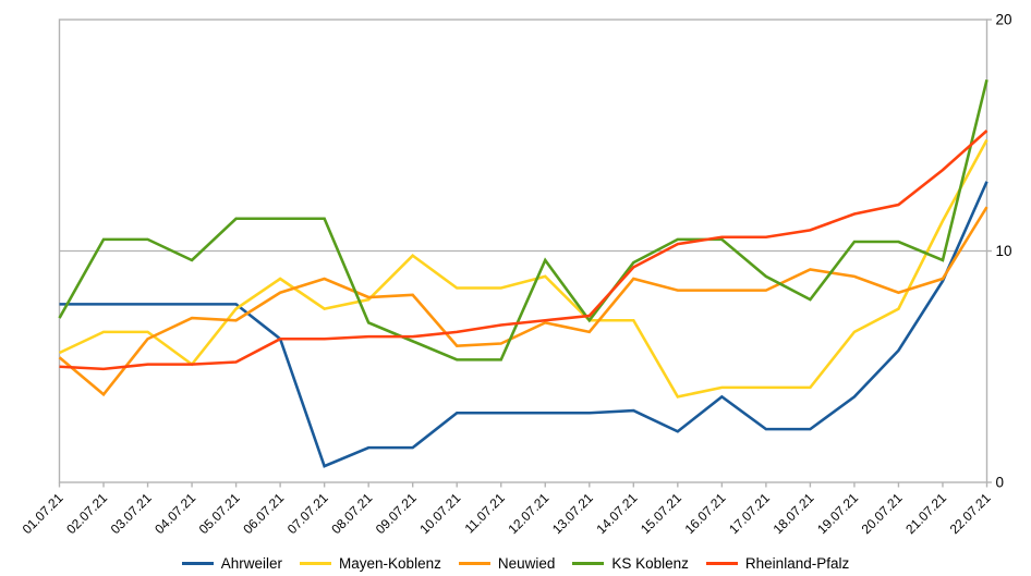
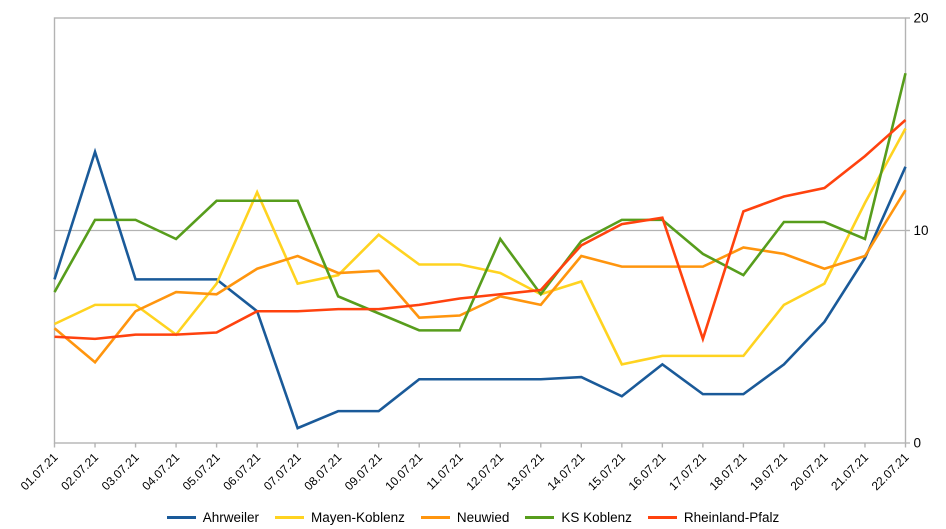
Ahrweiler/02.07.21: 7.7 -> 13.7
Mayen-Koblenz/06.07.21: 8.8 -> 11.8
Mayen-Koblenz/12.07.21: 8.9 -> 8.0
Mayen-Koblenz/14.07.21: 7.0 -> 7.6
Rheinland-Pfalz/17.07.21: 10.6 -> 4.9
